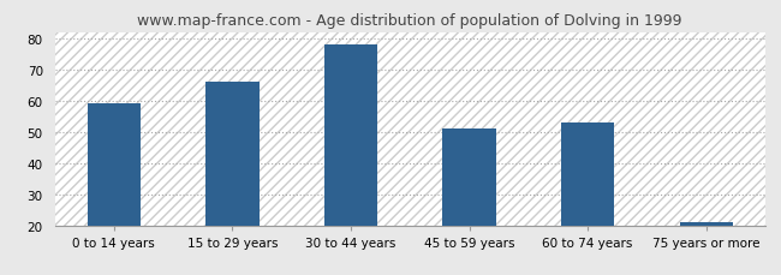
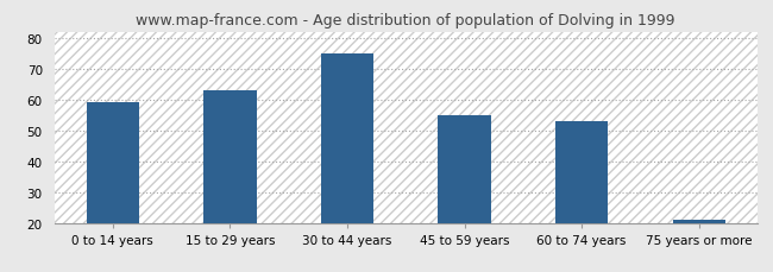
15 to 29 years: 66 -> 63
30 to 44 years: 78 -> 75
45 to 59 years: 51 -> 55
